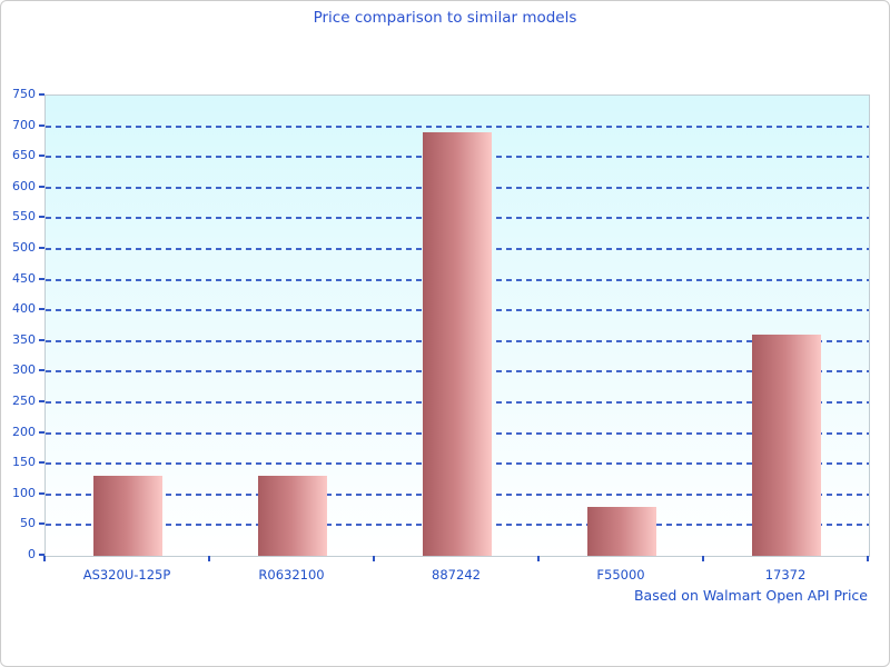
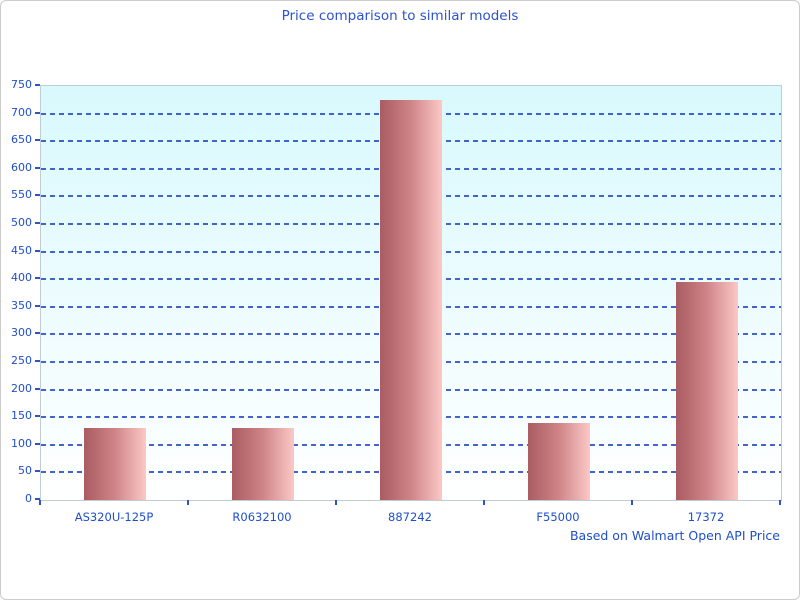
887242: 690 -> 720
F55000: 80 -> 140
17372: 360 -> 400
